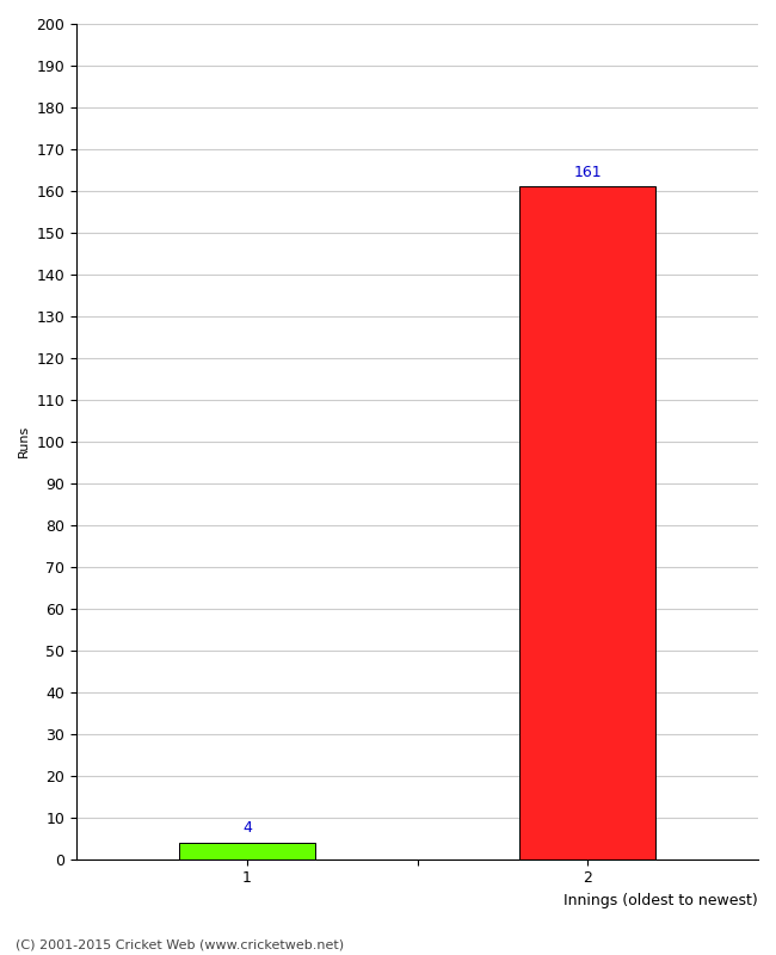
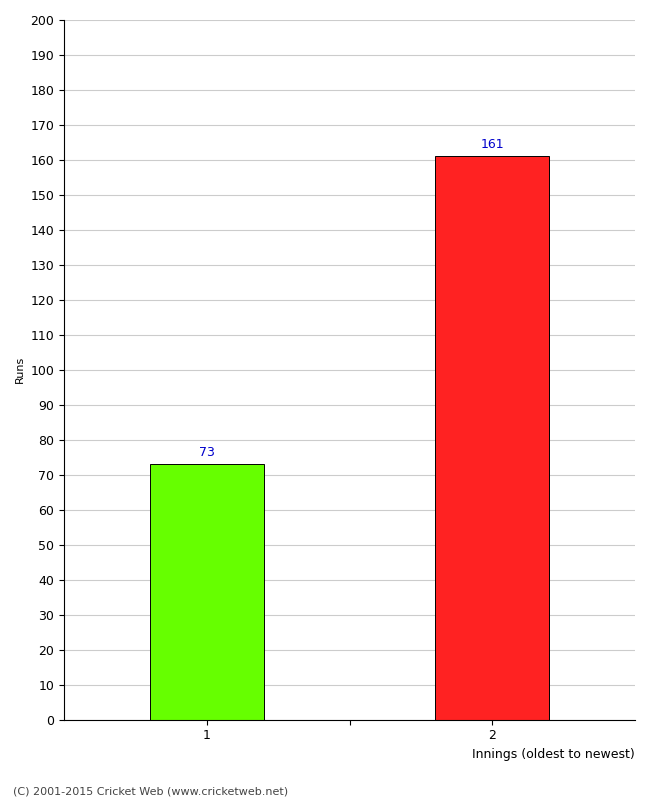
1: 4 -> 73
